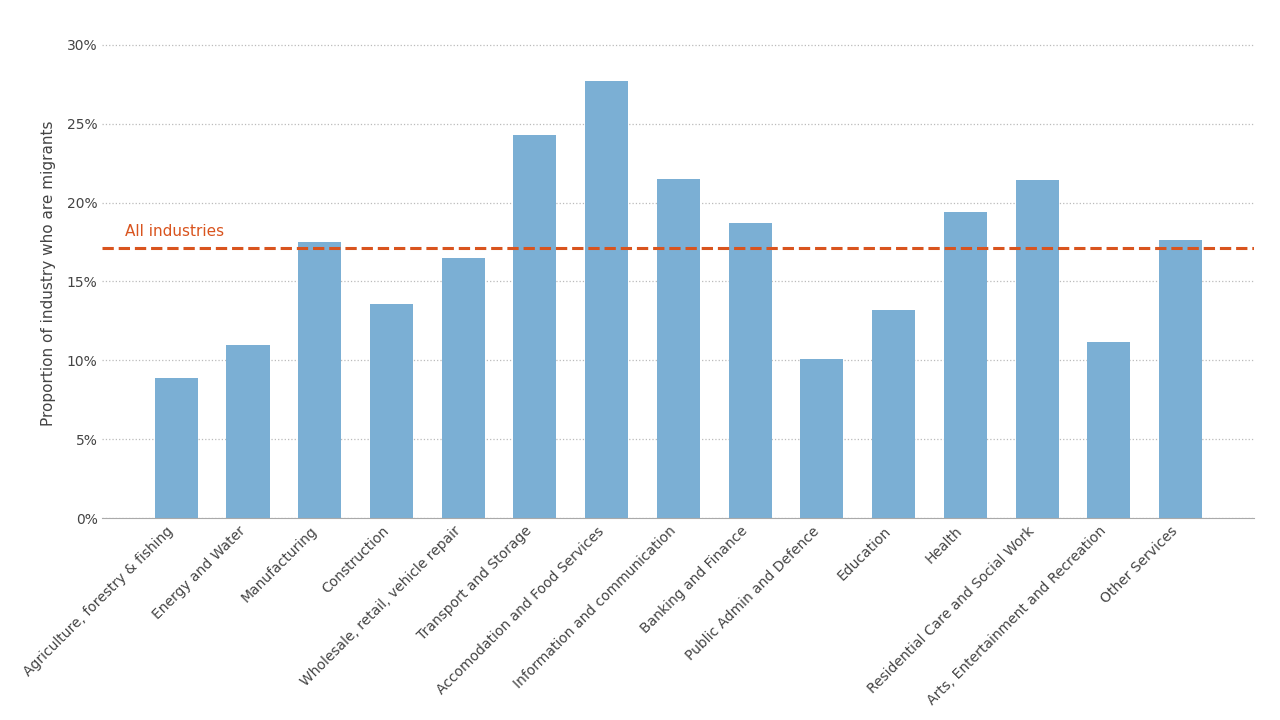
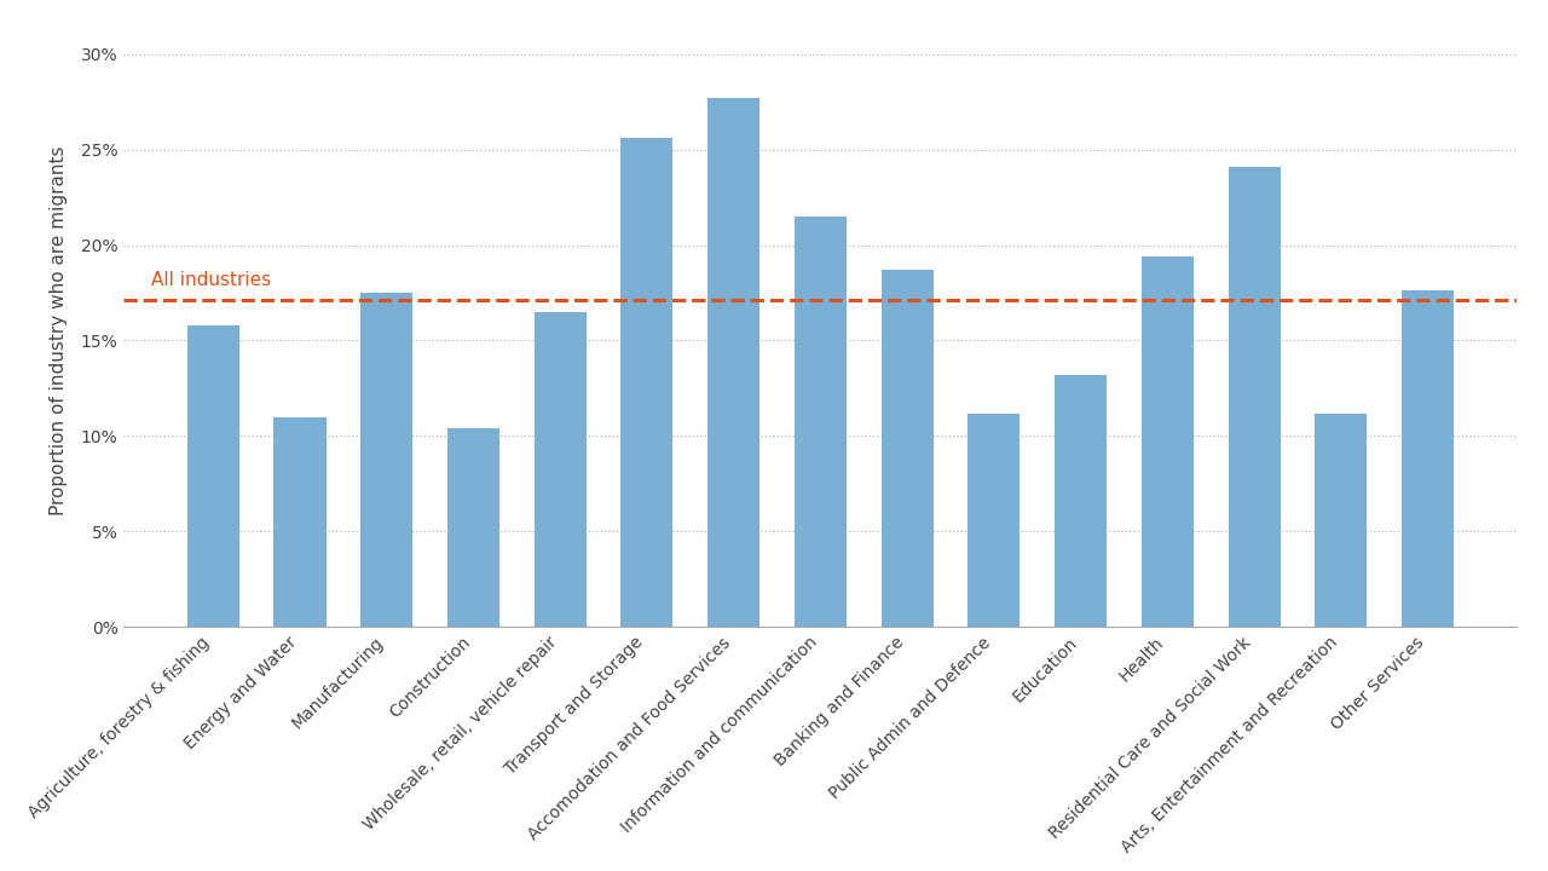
Agriculture, forestry & fishing: 8.9% -> 15.8%
Construction: 13.6% -> 10.4%
Transport and Storage: 24.3% -> 25.6%
Public Admin and Defence: 10.1% -> 11.2%
Residential Care and Social Work: 21.4% -> 24.1%
